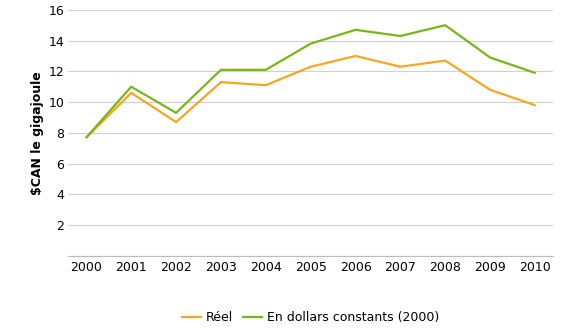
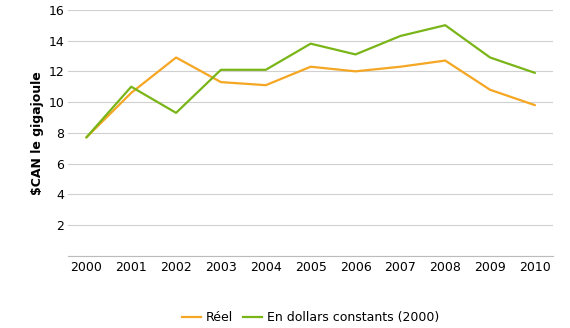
Réel/2002: 8.7 -> 12.9
Réel/2006: 13.0 -> 12.0
En dollars constants (2000)/2006: 14.7 -> 13.1
